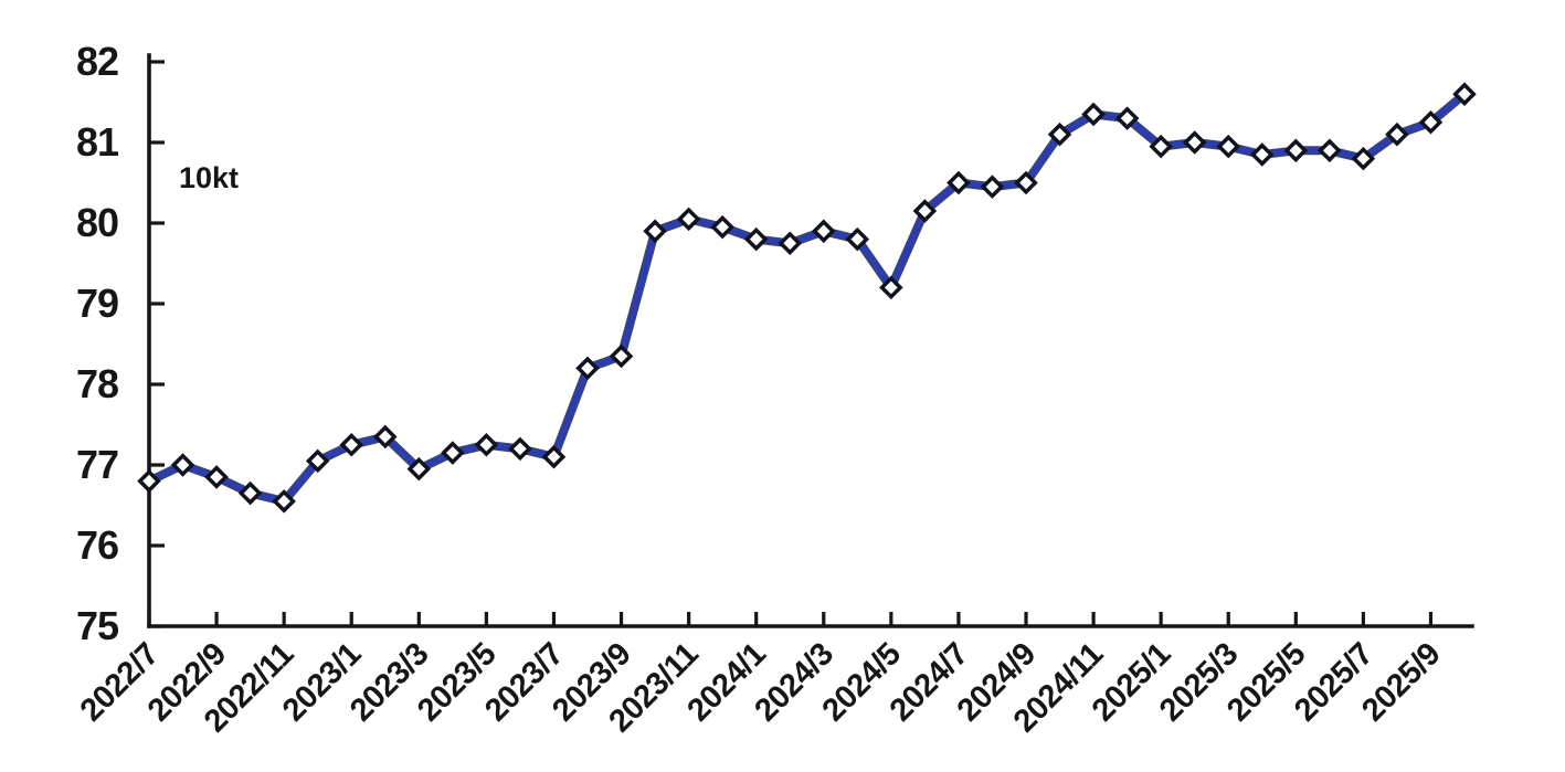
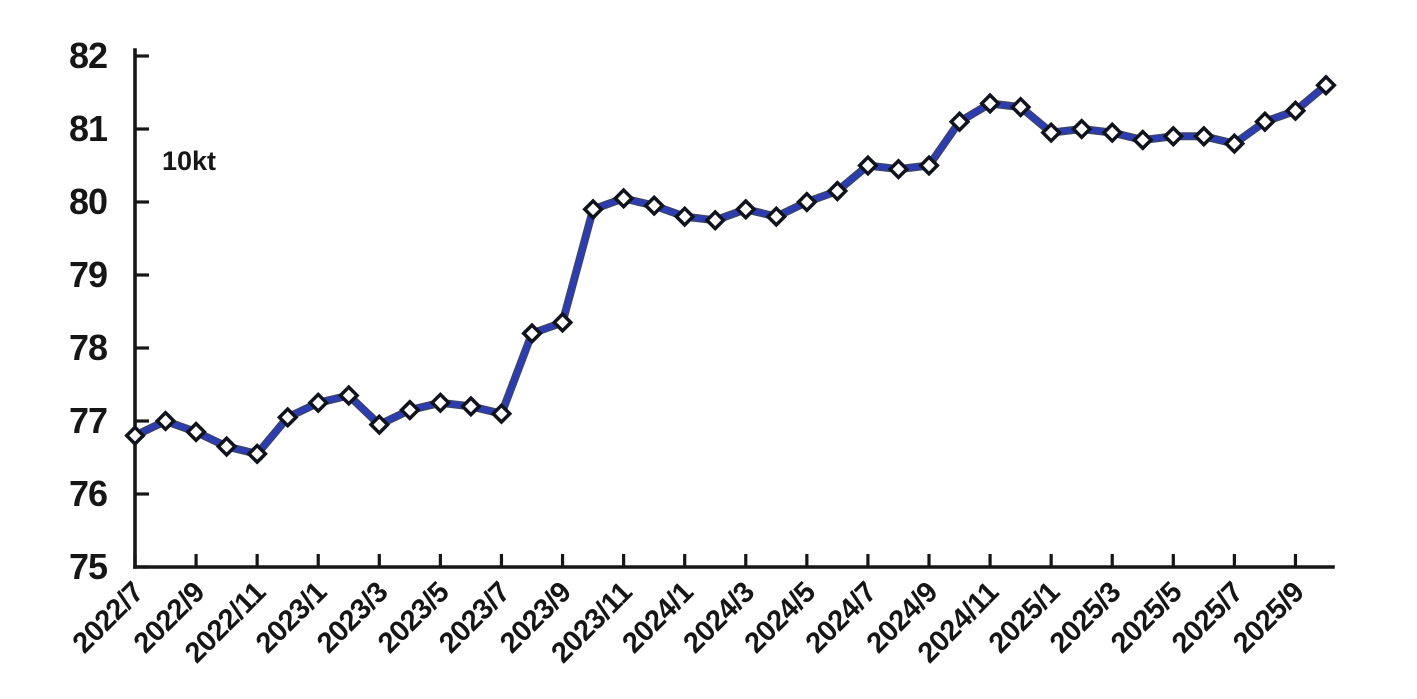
2024/5: 79.2 -> 80.0
